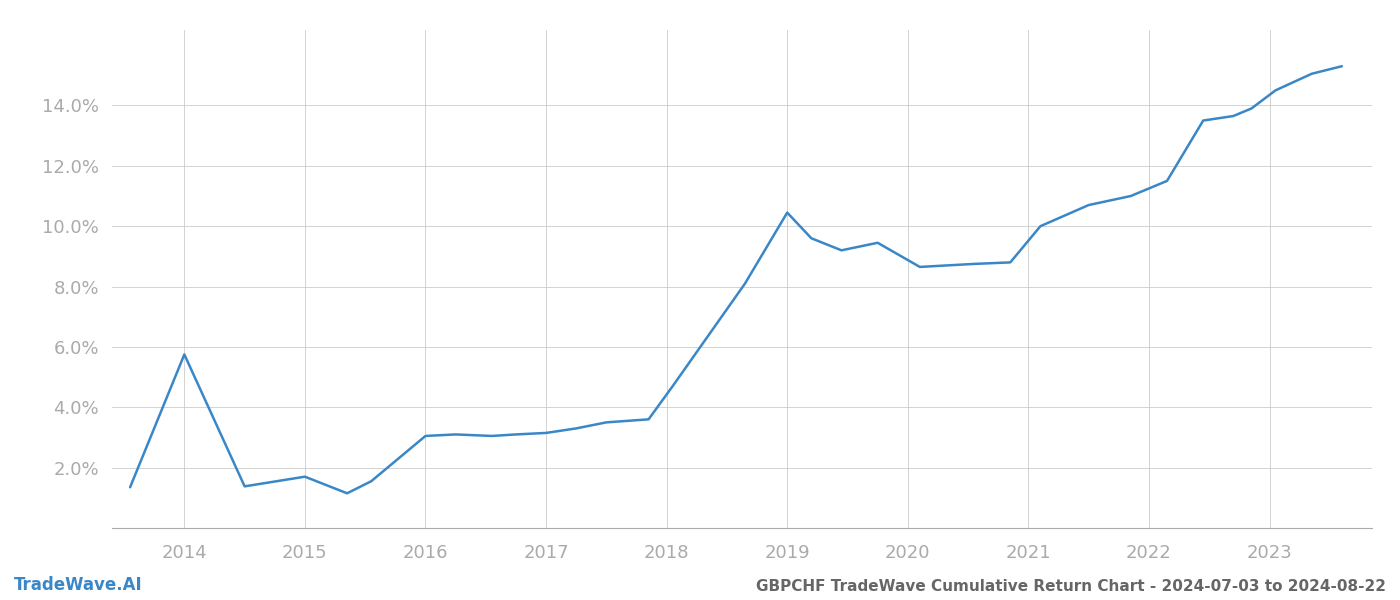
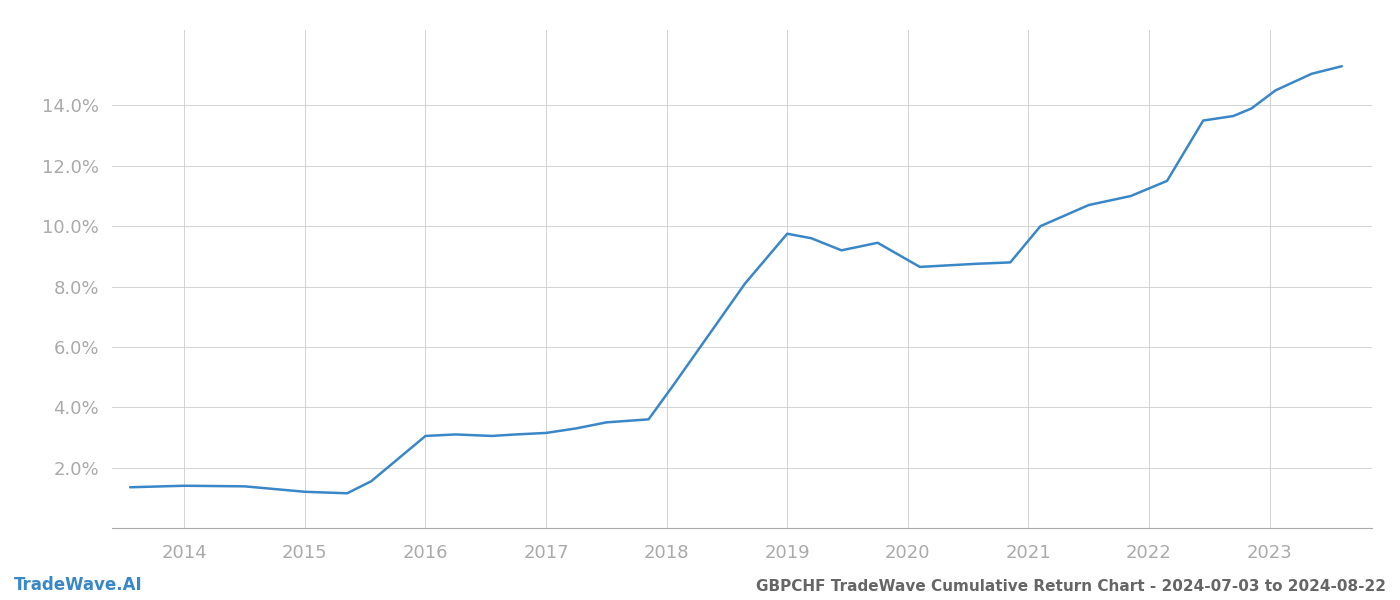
2014: 5.75% -> 1.40%
2015: 1.70% -> 1.20%
2019: 10.45% -> 9.75%
